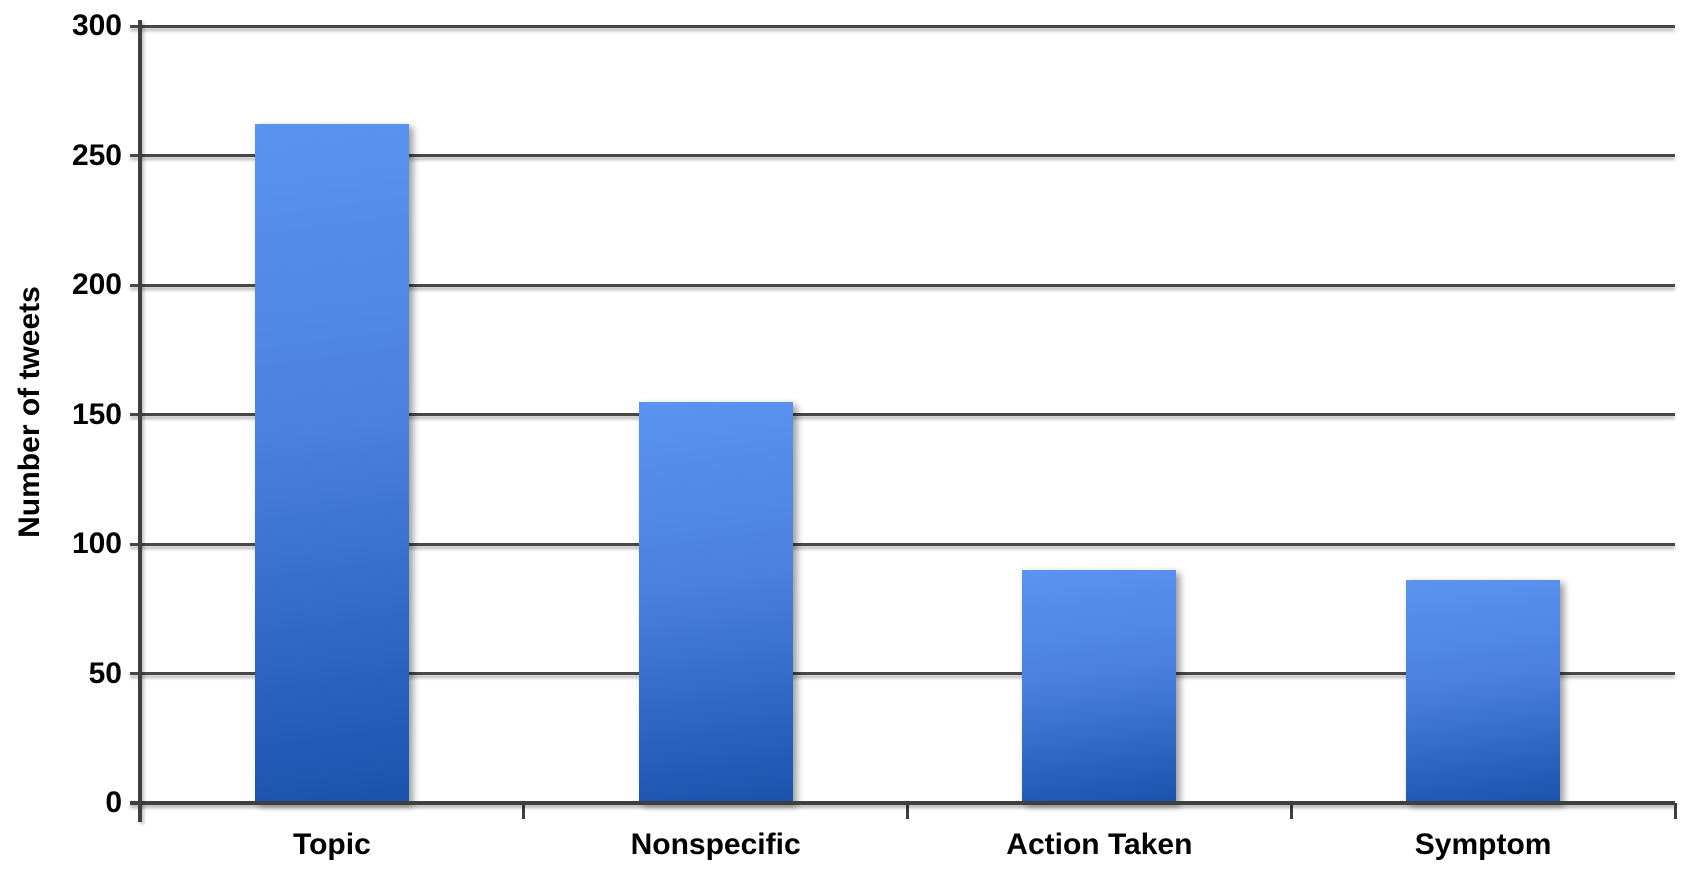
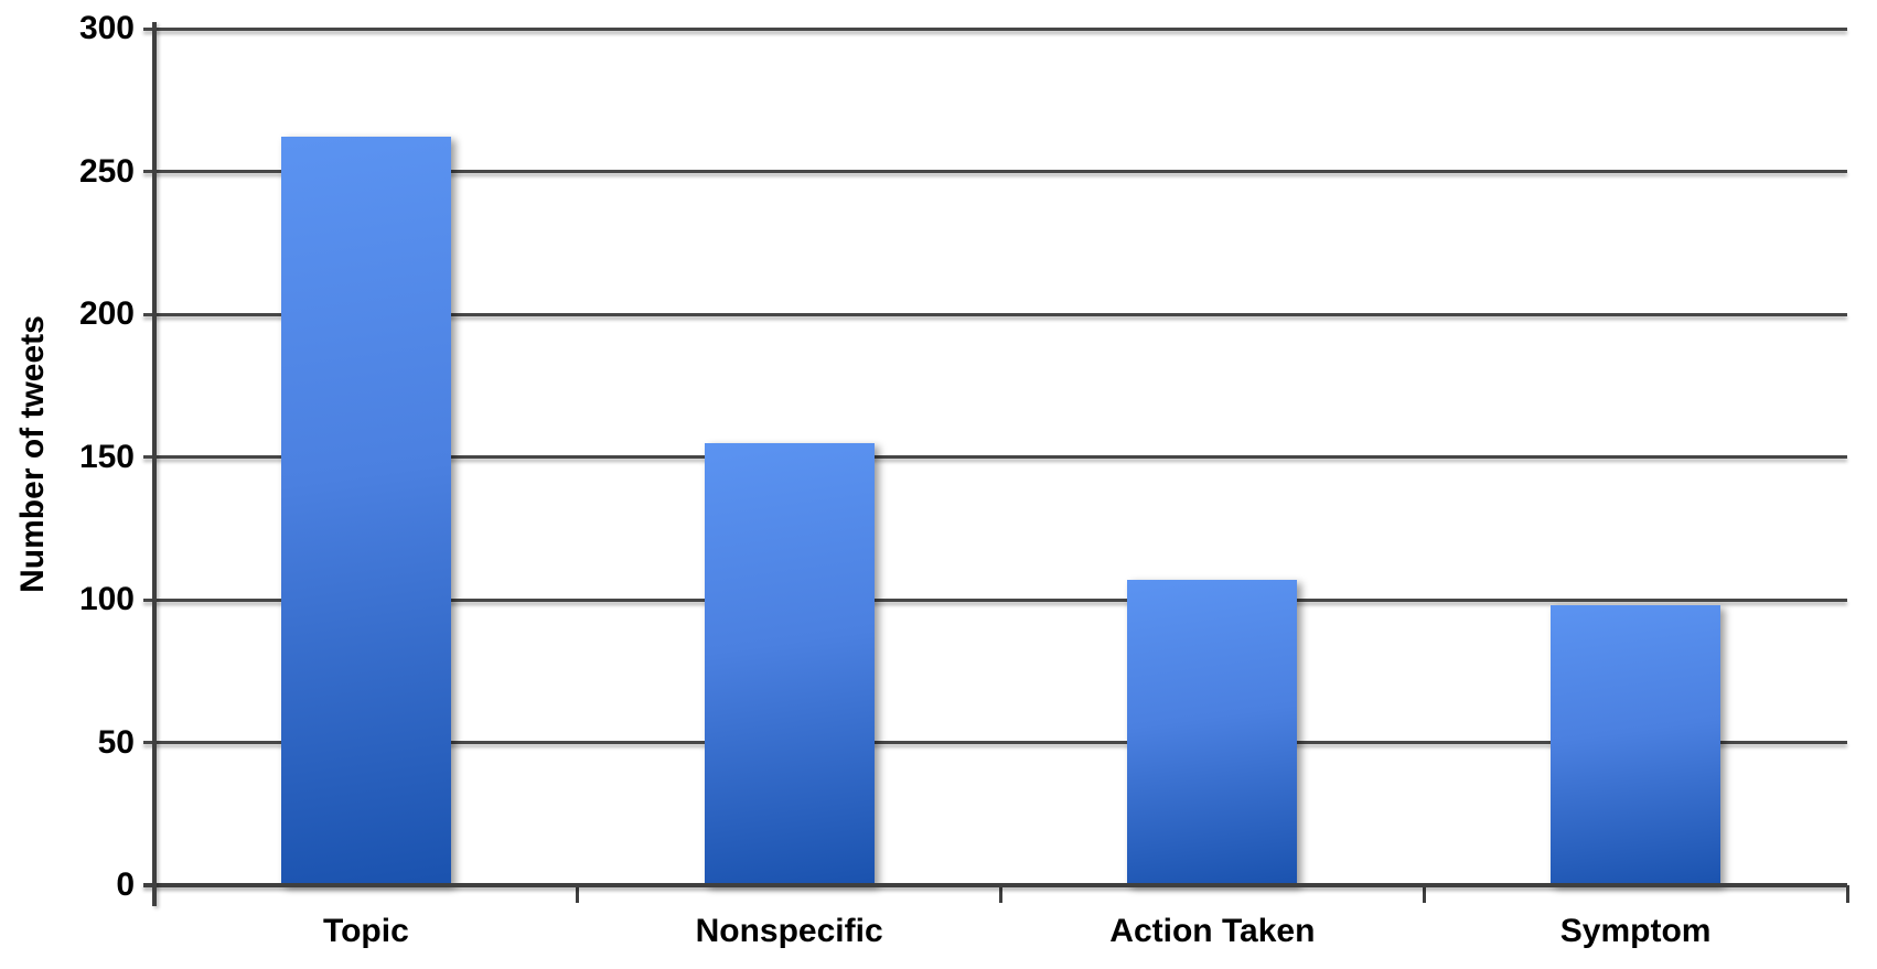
Action Taken: 90 -> 107
Symptom: 86 -> 98
